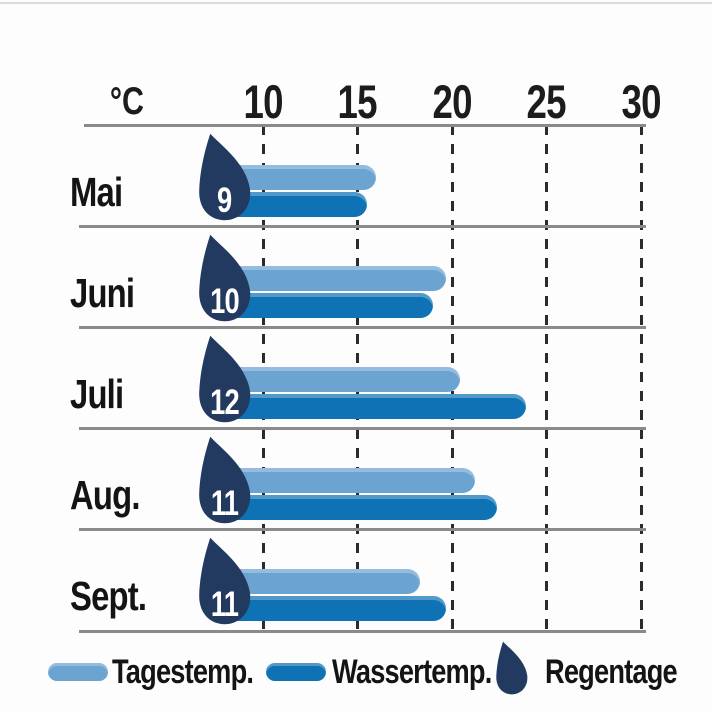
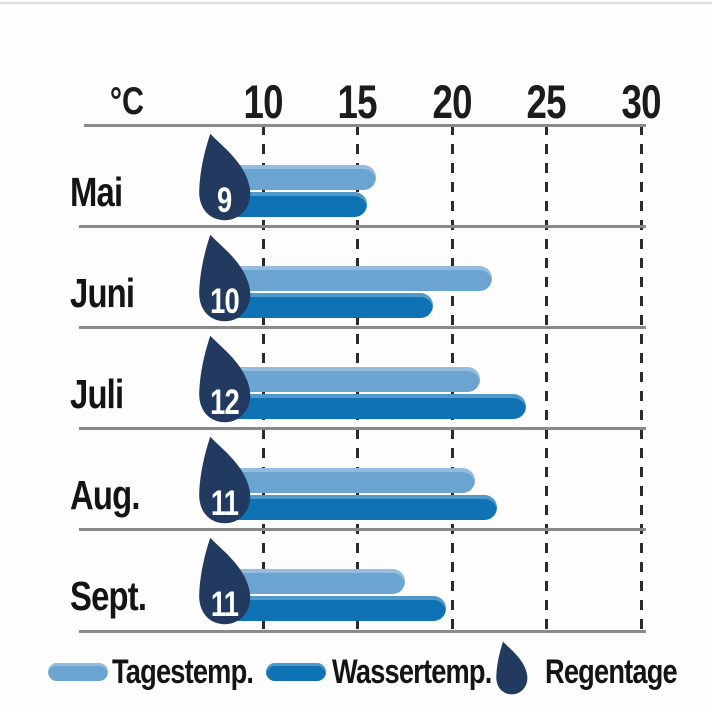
Tagestemp./Juni: 19.7 -> 22.1
Tagestemp./Juli: 20.4 -> 21.5
Tagestemp./Sept.: 18.3 -> 17.5
